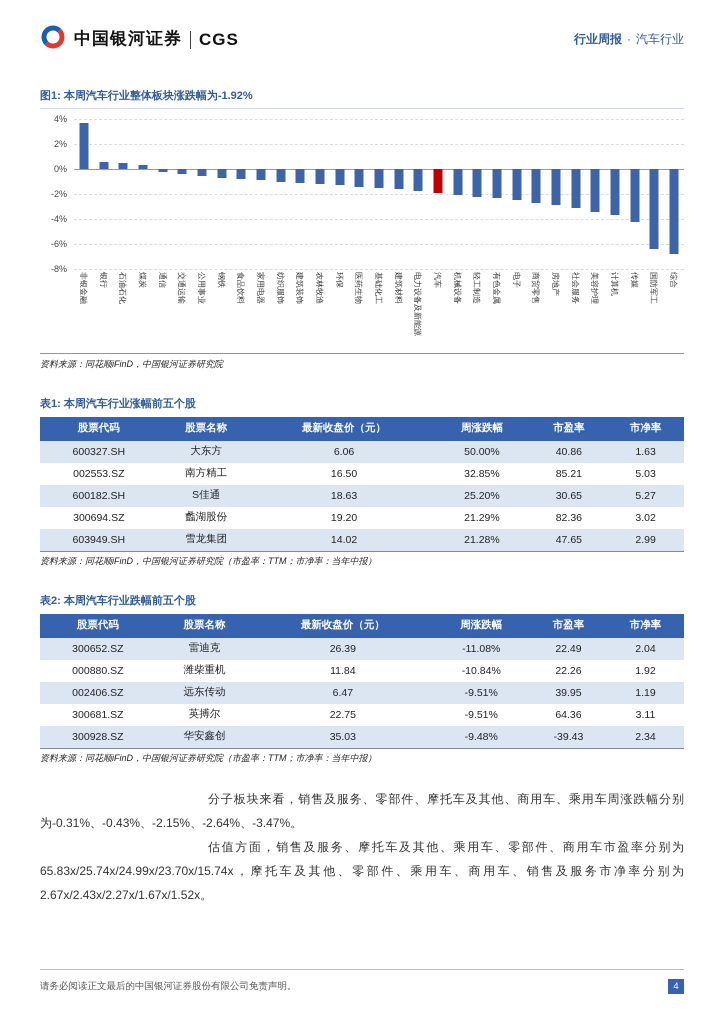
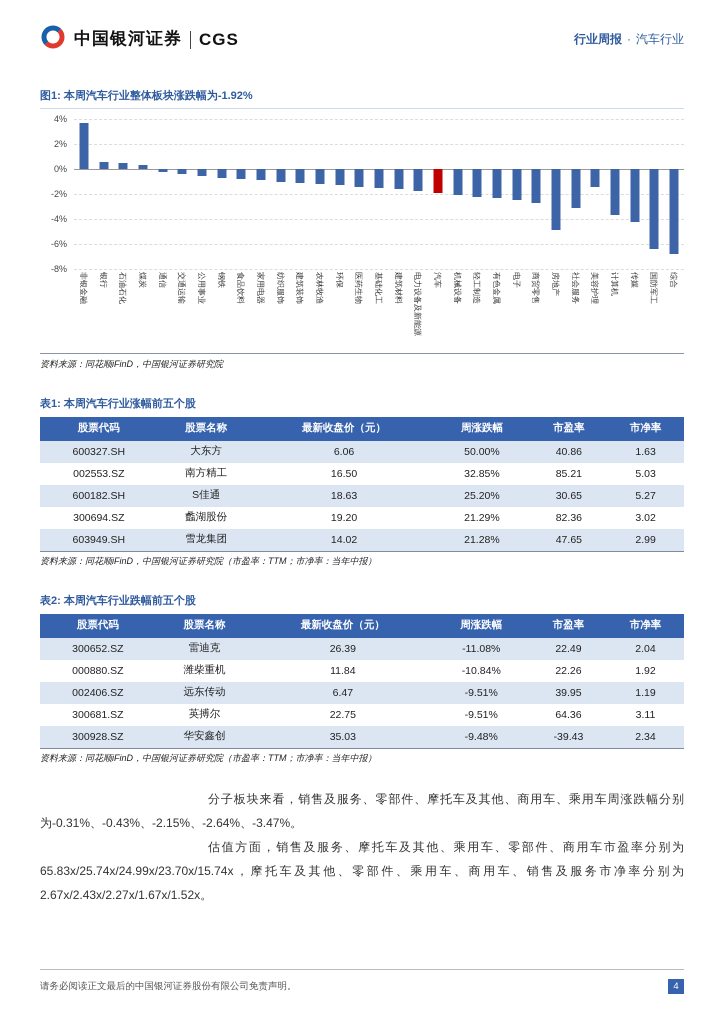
房地产: -2.9% -> -4.9%
美容护理: -3.4% -> -1.4%
